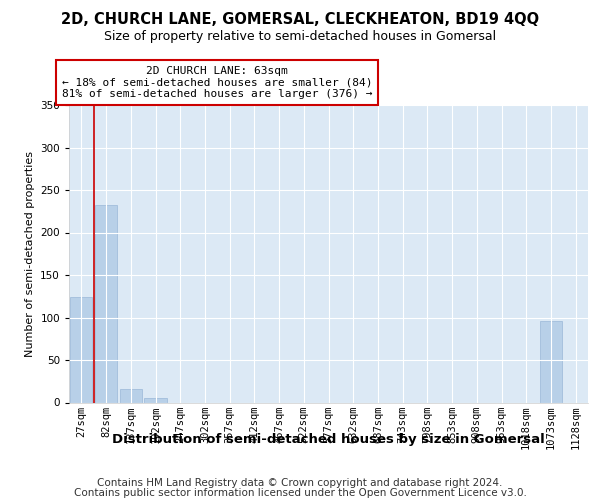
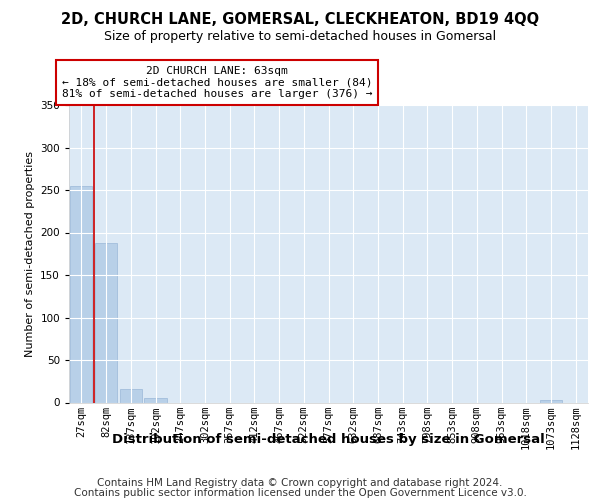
27sqm: 124 -> 255
82sqm: 232 -> 188
1073sqm: 96 -> 3
